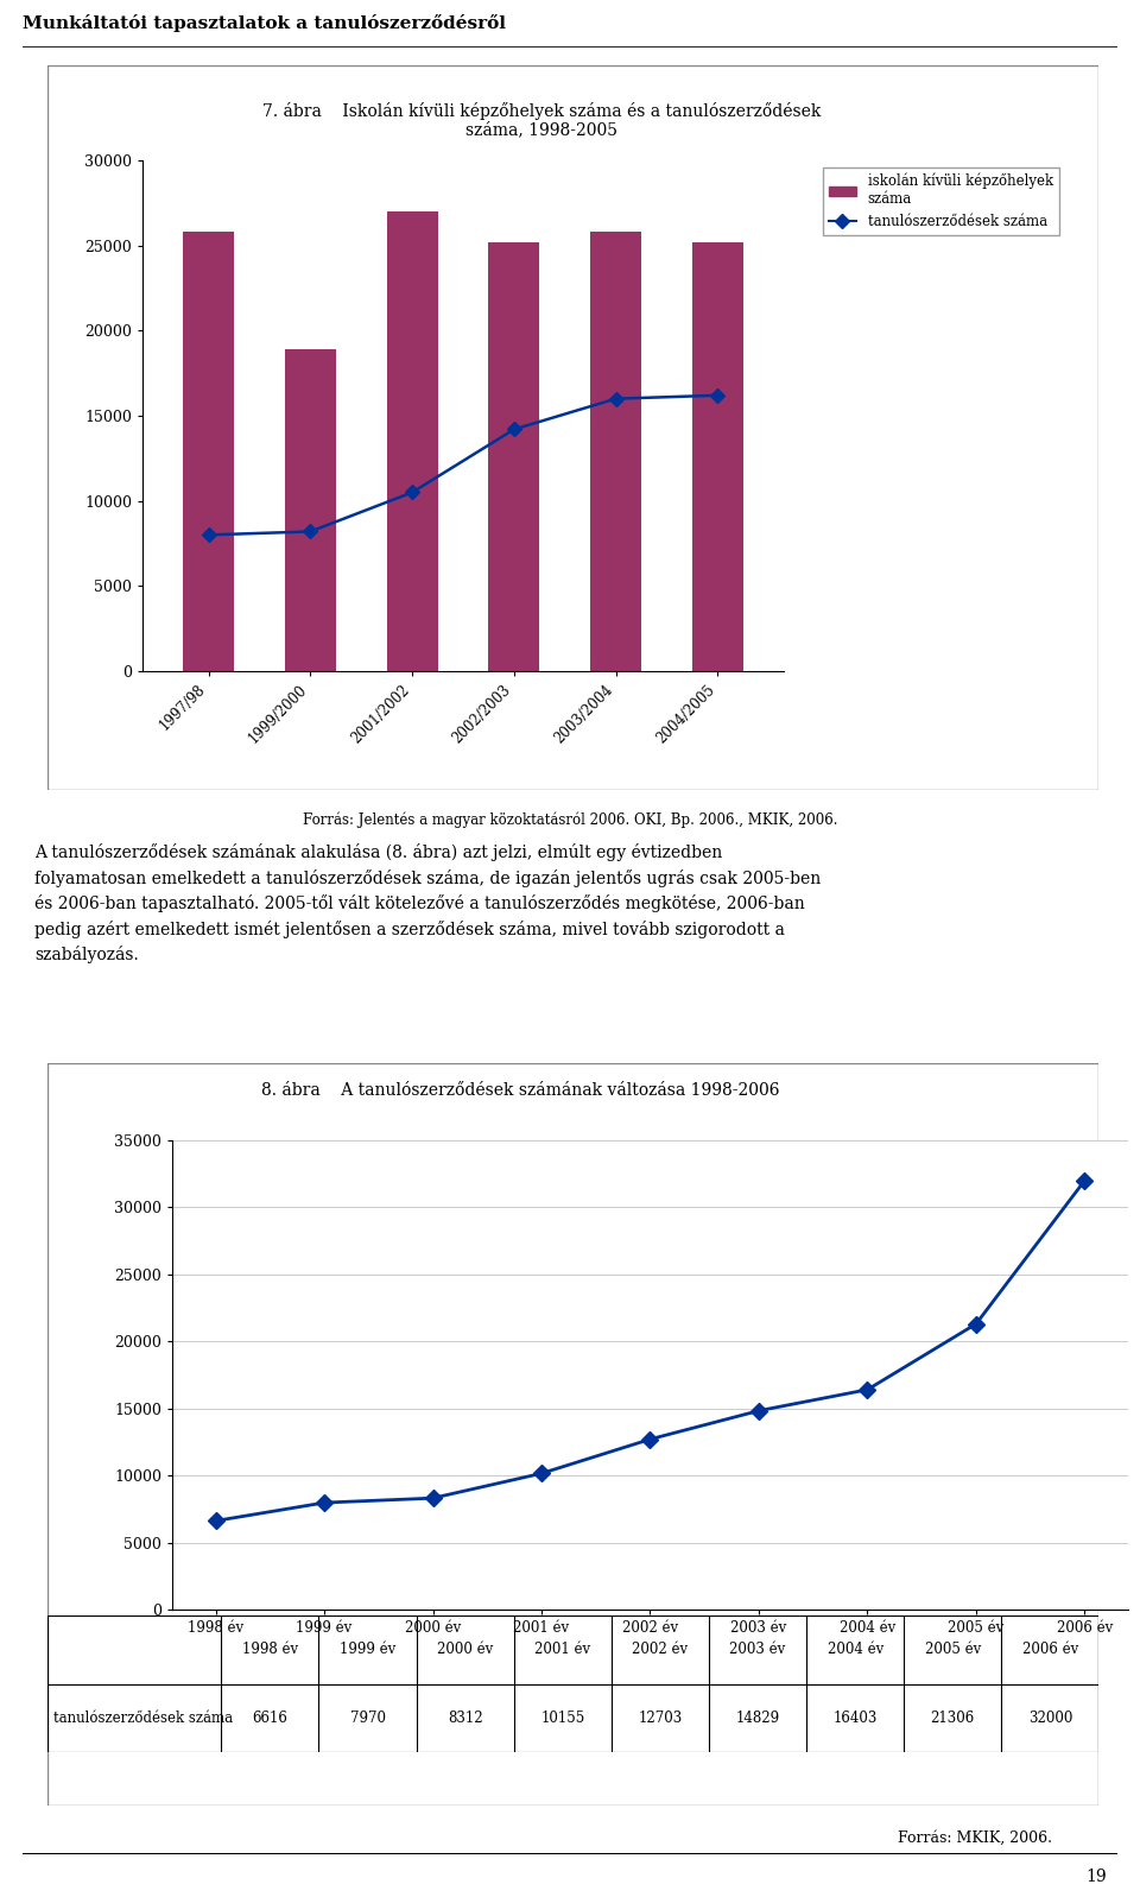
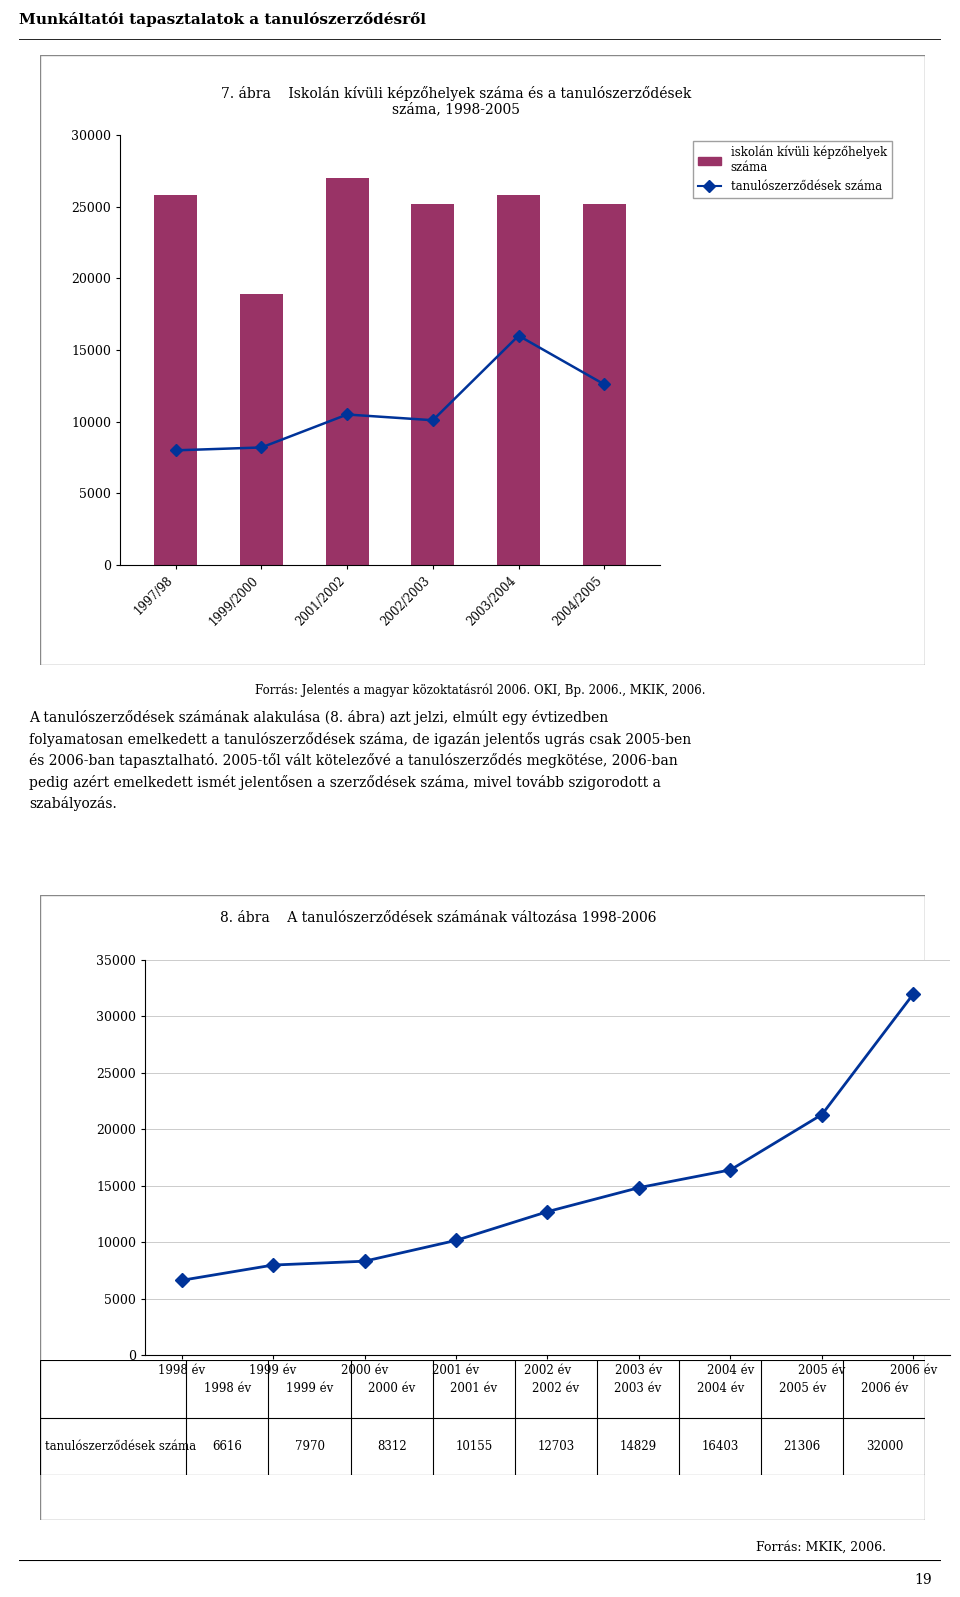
tanulószerződések száma/2002/2003: 14200 -> 10100
tanulószerződések száma/2004/2005: 16200 -> 12600
